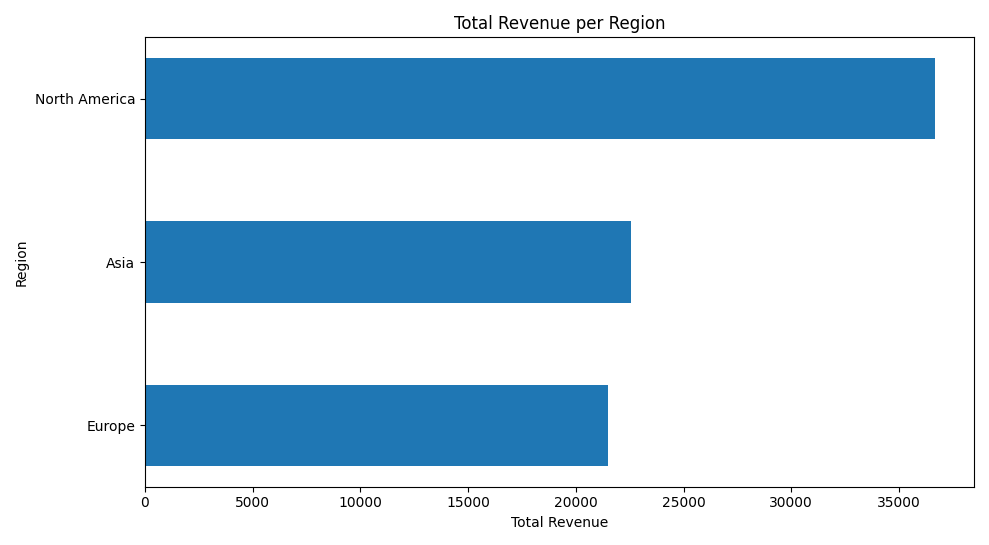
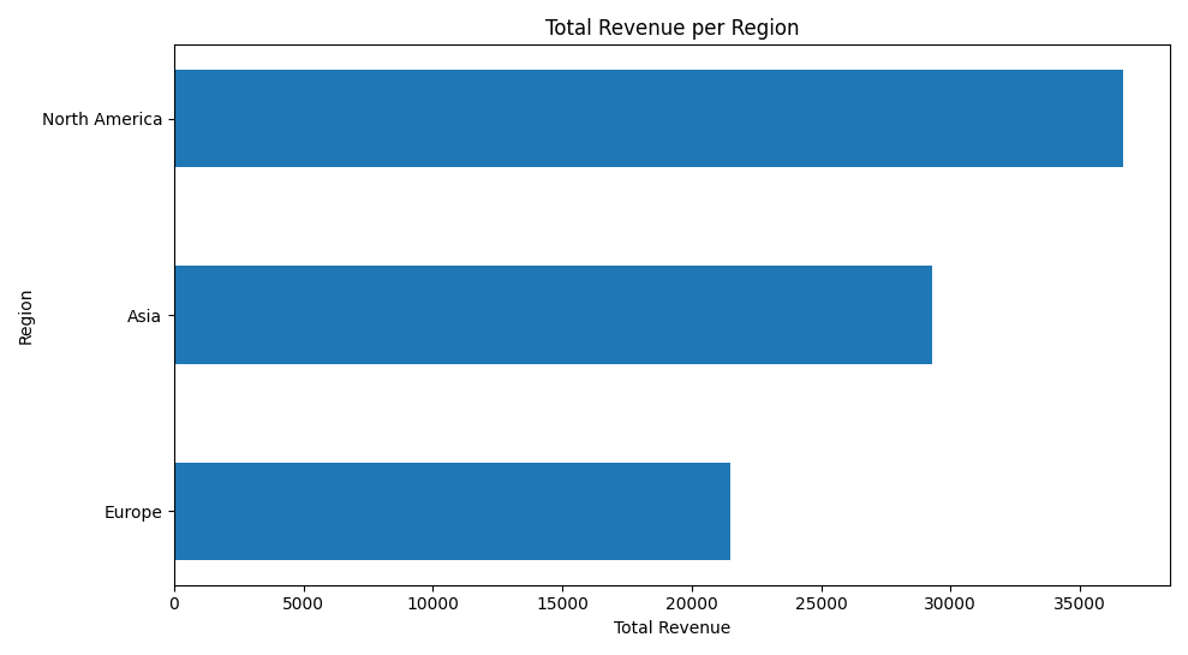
Asia: 22560 -> 29300
